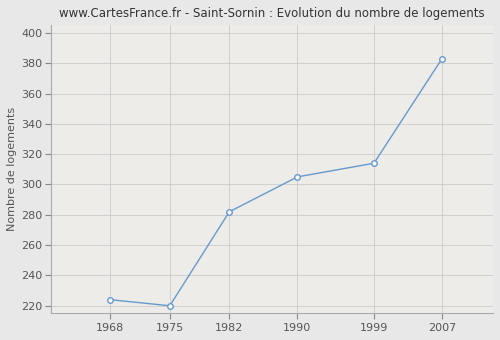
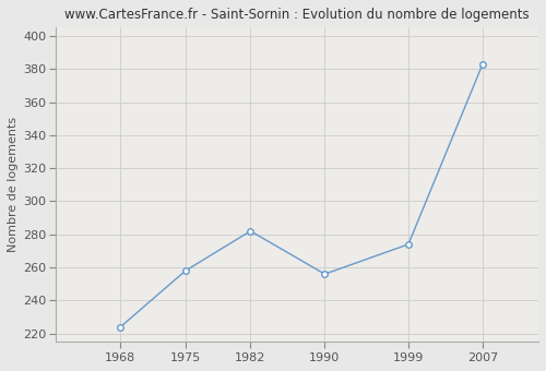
1975: 220 -> 258
1990: 305 -> 256
1999: 314 -> 274
